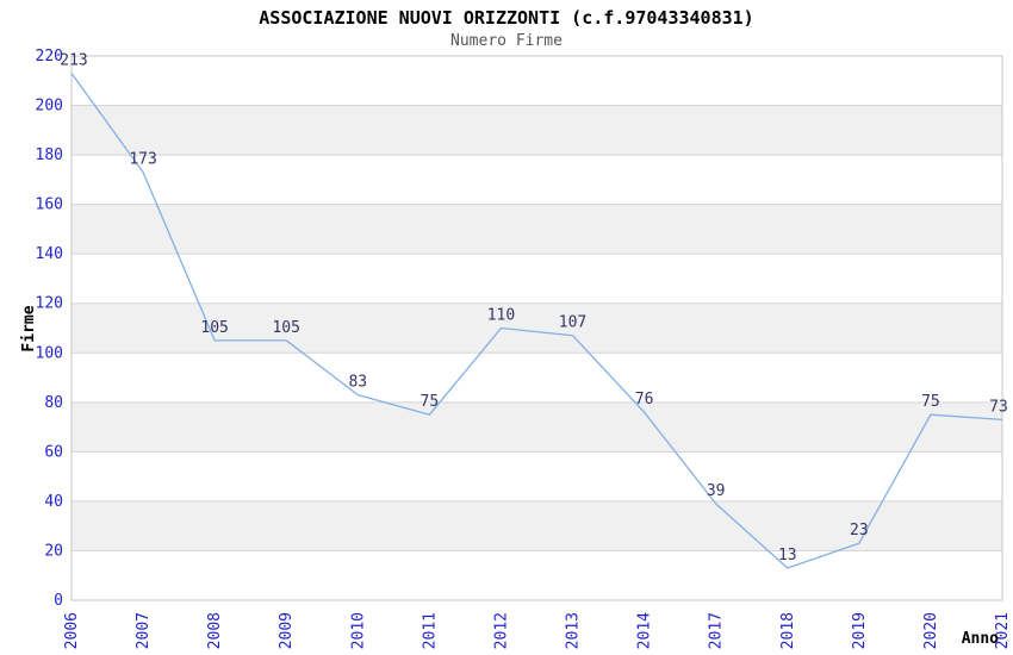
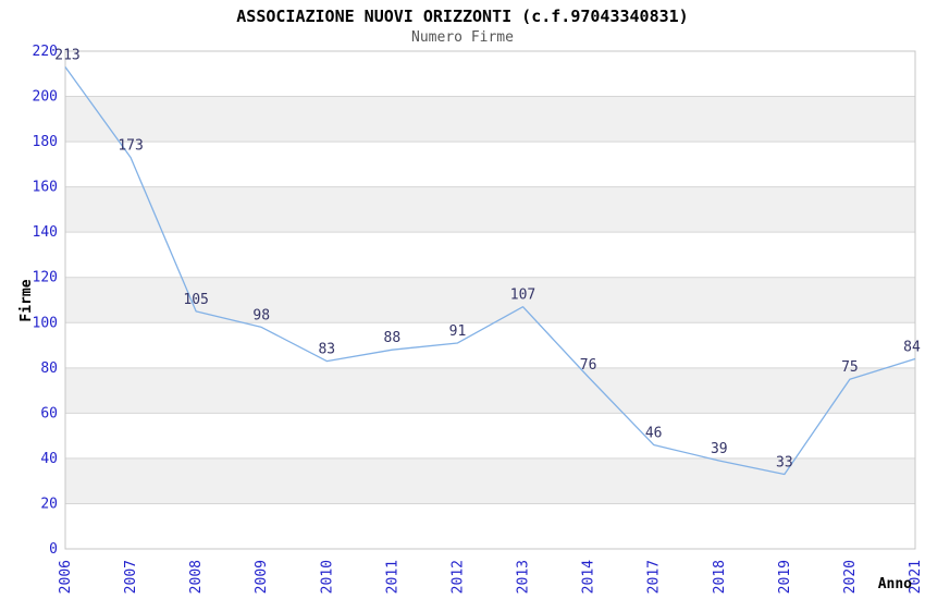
2009: 105 -> 98
2011: 75 -> 88
2012: 110 -> 91
2017: 39 -> 46
2018: 13 -> 39
2019: 23 -> 33
2021: 73 -> 84
